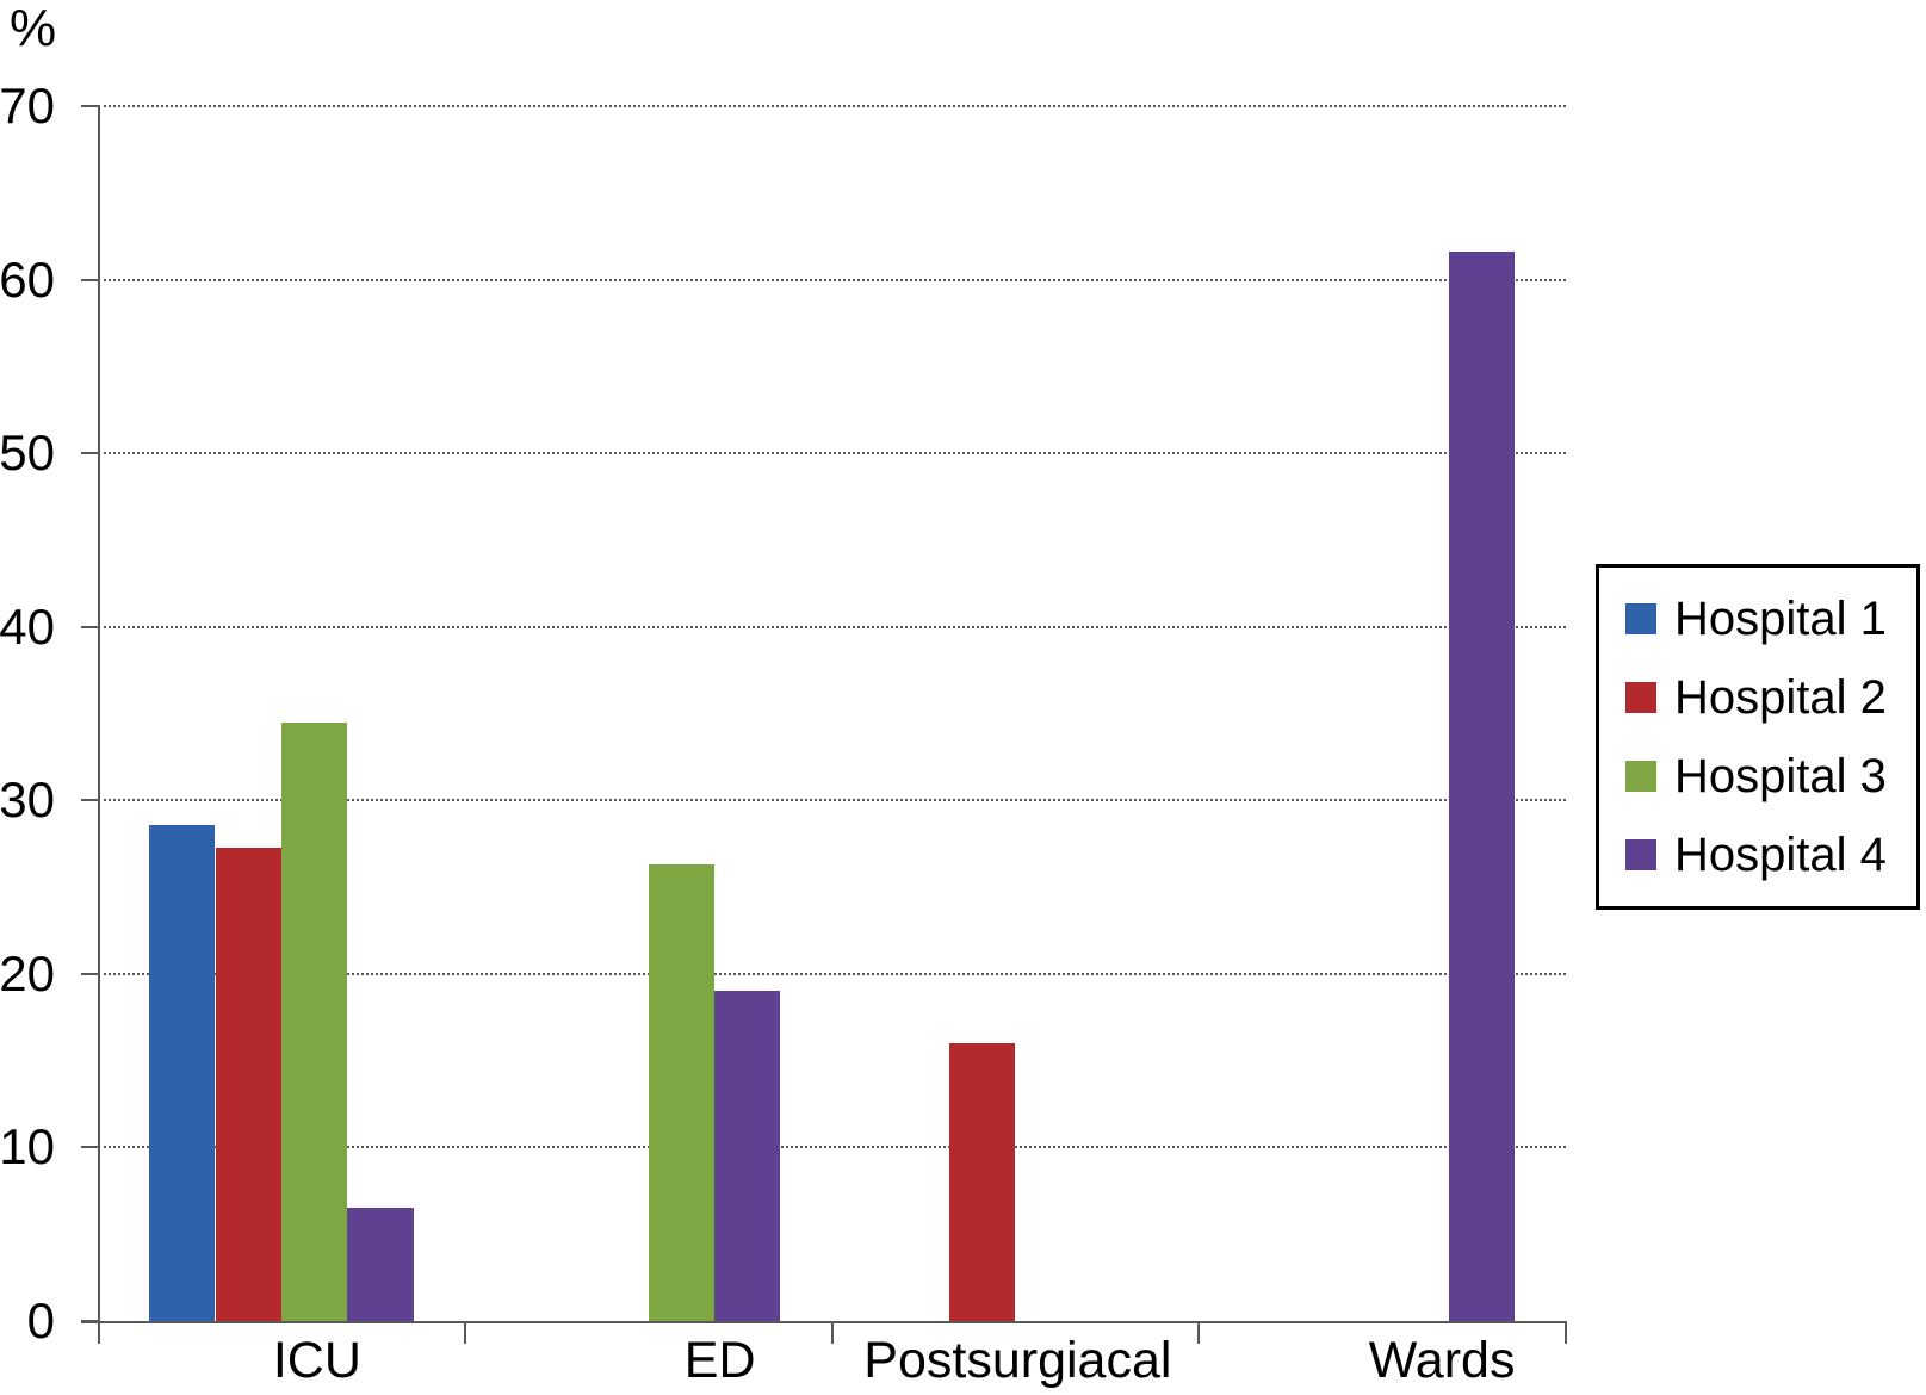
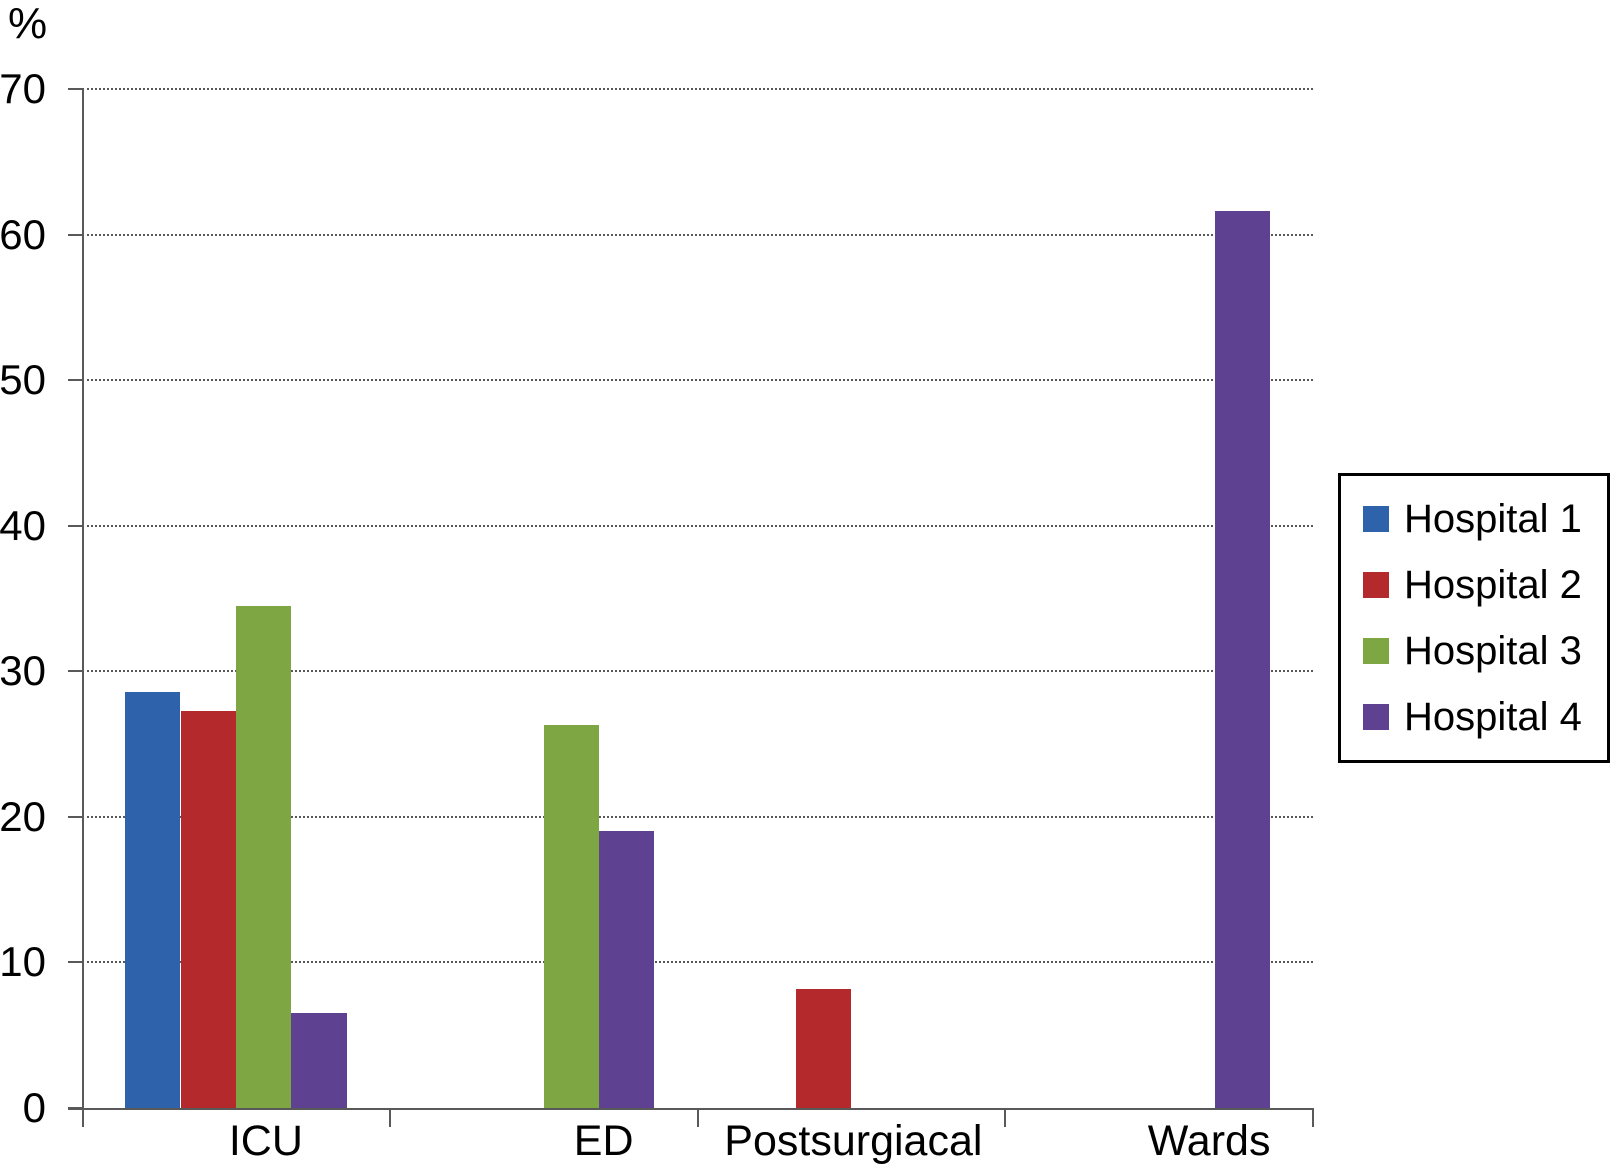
Hospital 2/Postsurgiacal: 16.0 -> 8.2
